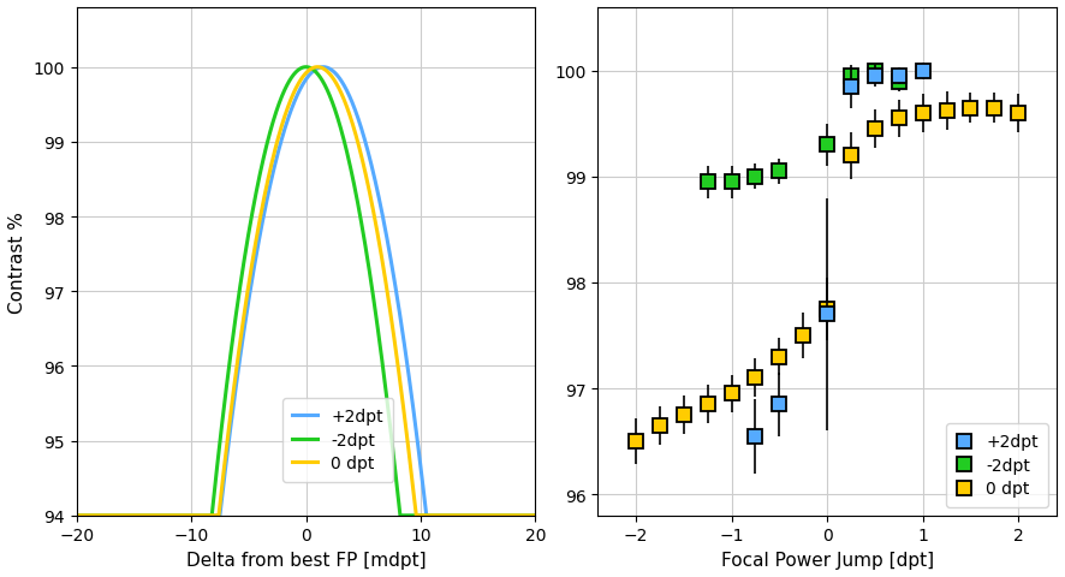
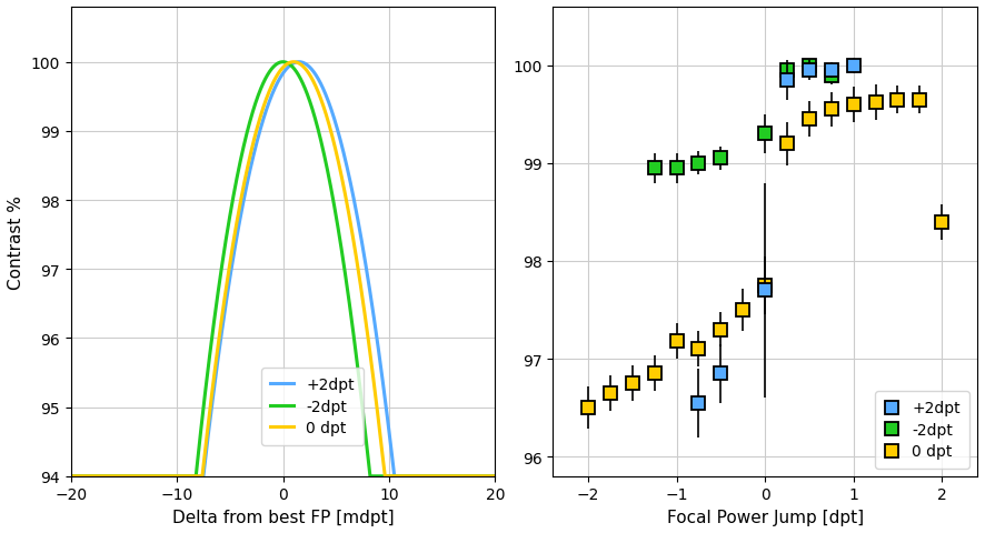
0 dpt/−1: 96.95 -> 97.18
0 dpt/2: 99.60 -> 98.40
